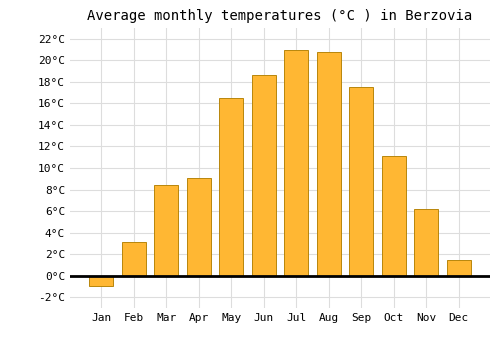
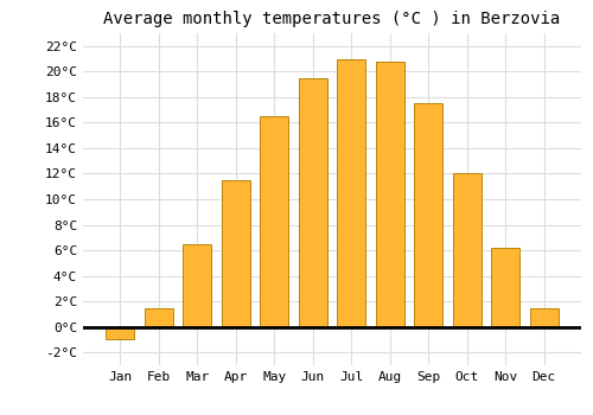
Feb: 3.1°C -> 1.5°C
Mar: 8.4°C -> 6.5°C
Apr: 9.1°C -> 11.5°C
Jun: 18.6°C -> 19.5°C
Oct: 11.1°C -> 12.0°C
